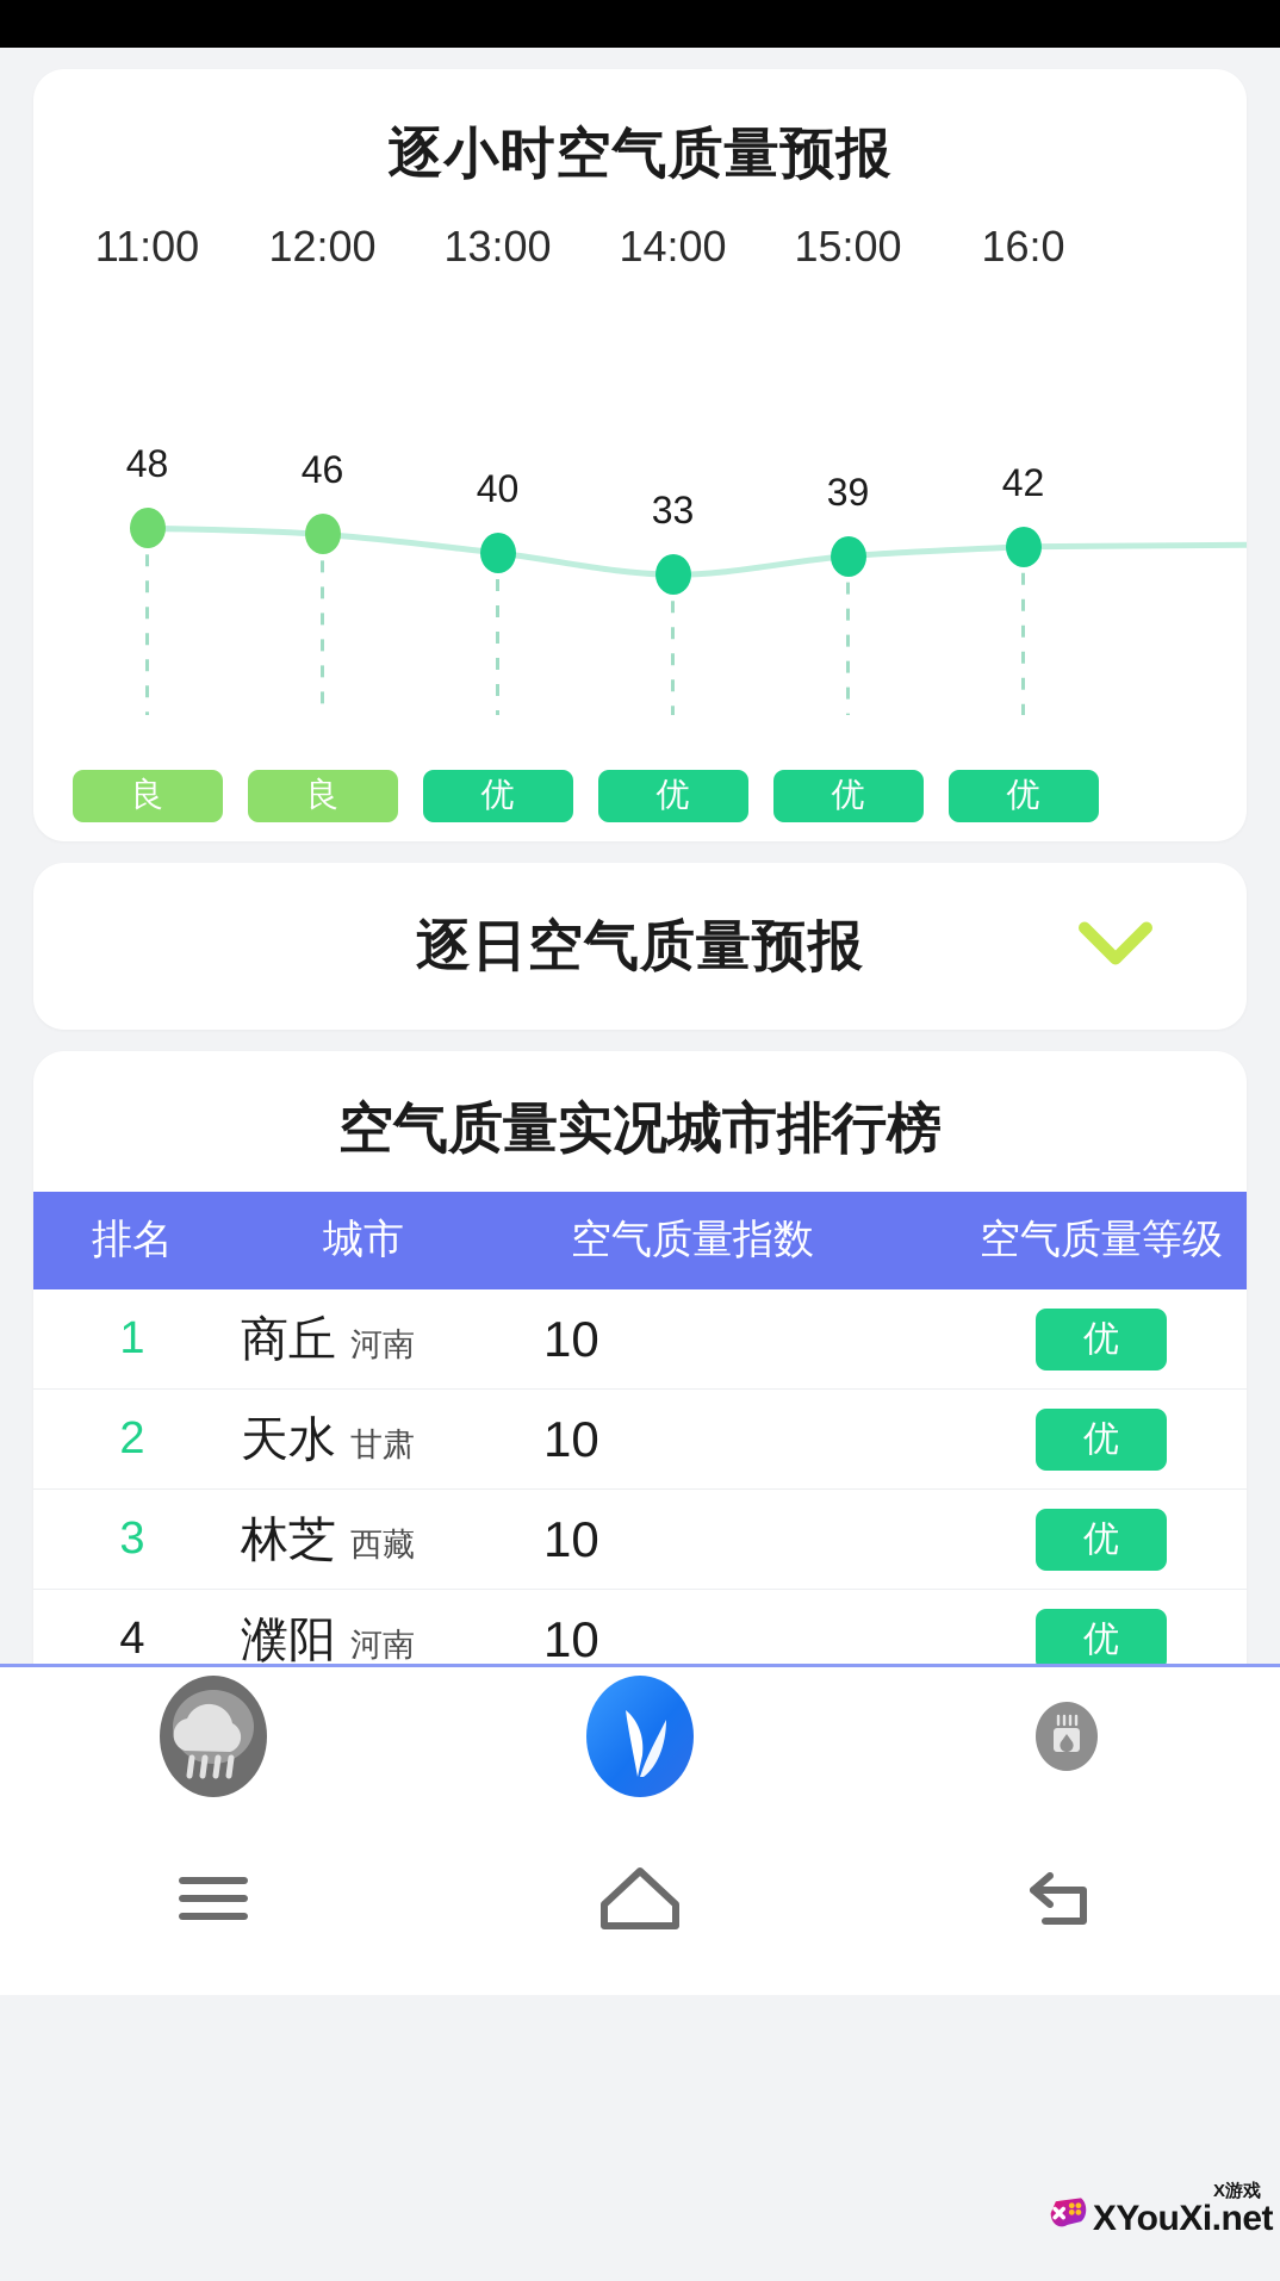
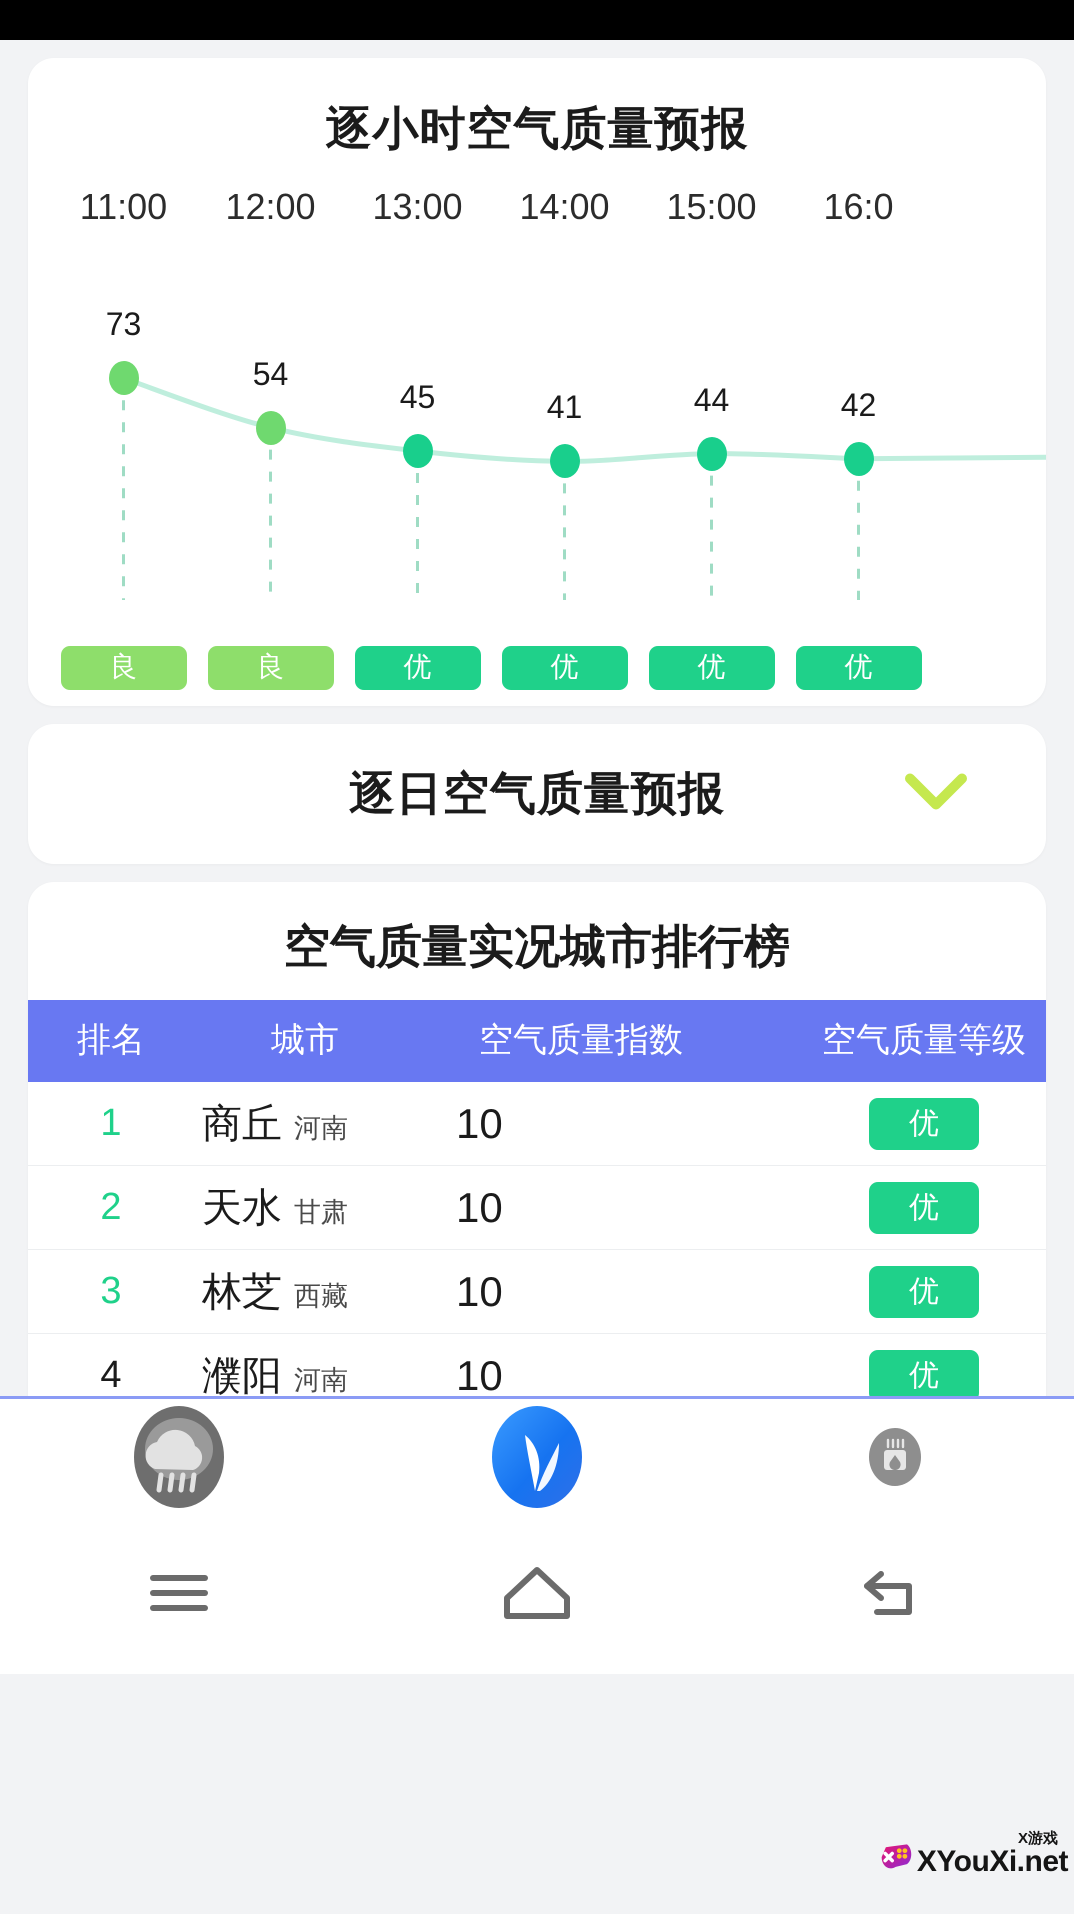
11:00: 48 -> 73
12:00: 46 -> 54
13:00: 40 -> 45
14:00: 33 -> 41
15:00: 39 -> 44
